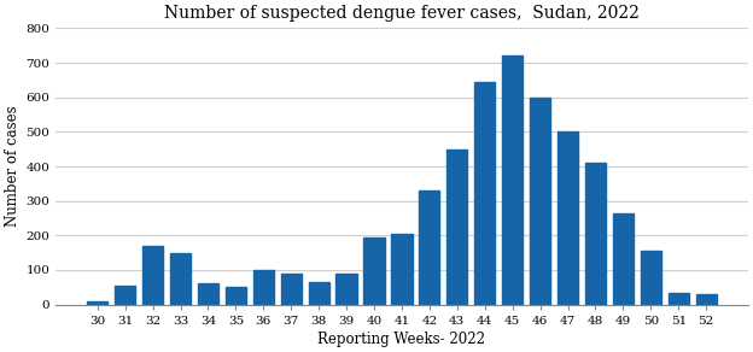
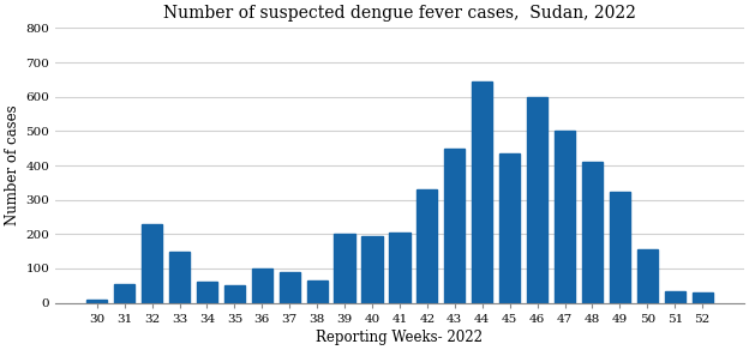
32: 170 -> 230
39: 90 -> 200
45: 720 -> 435
49: 265 -> 325
